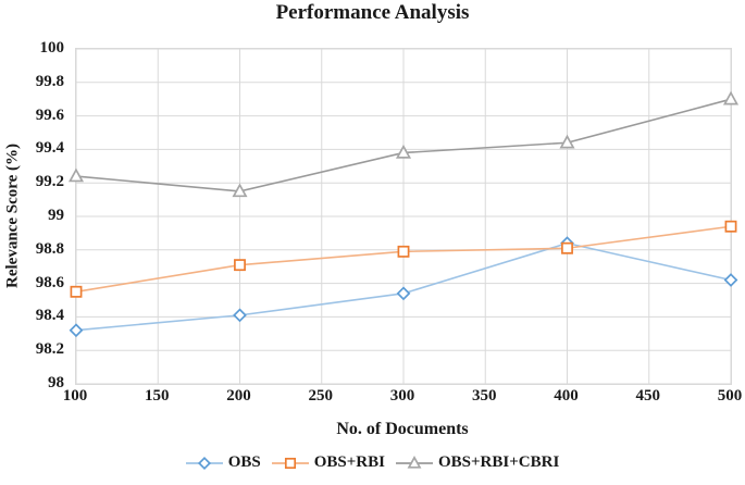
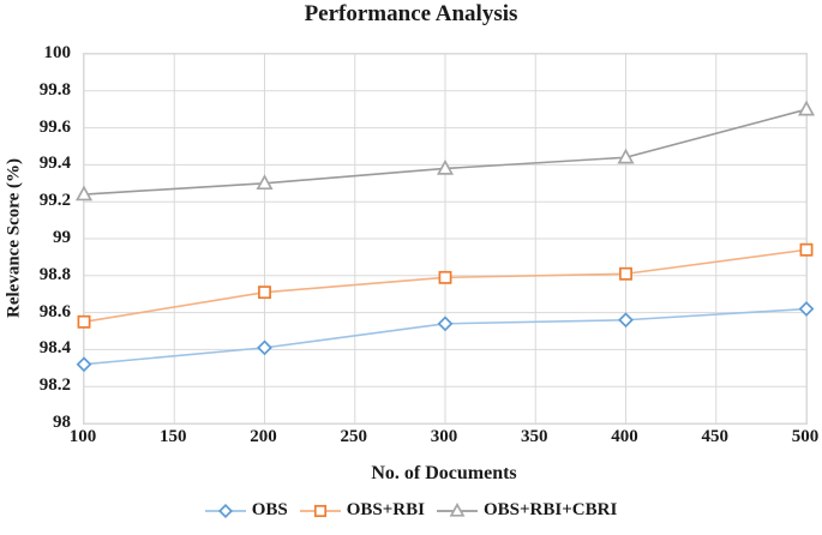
OBS+RBI+CBRI/200: 99.15 -> 99.30
OBS/400: 98.84 -> 98.56
